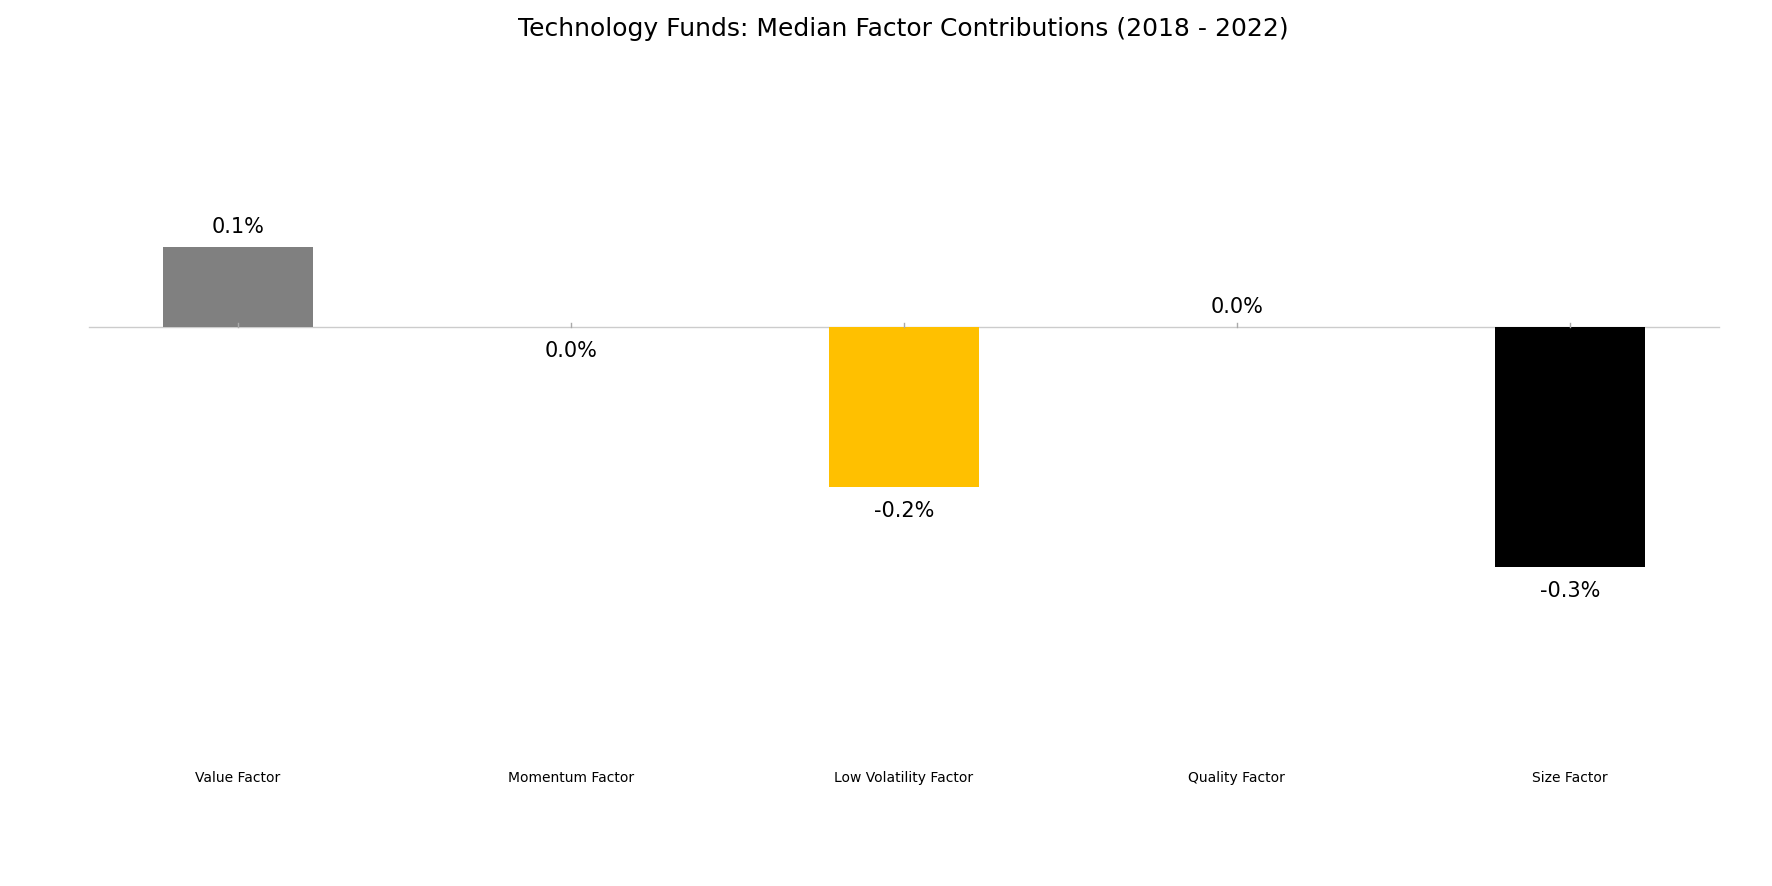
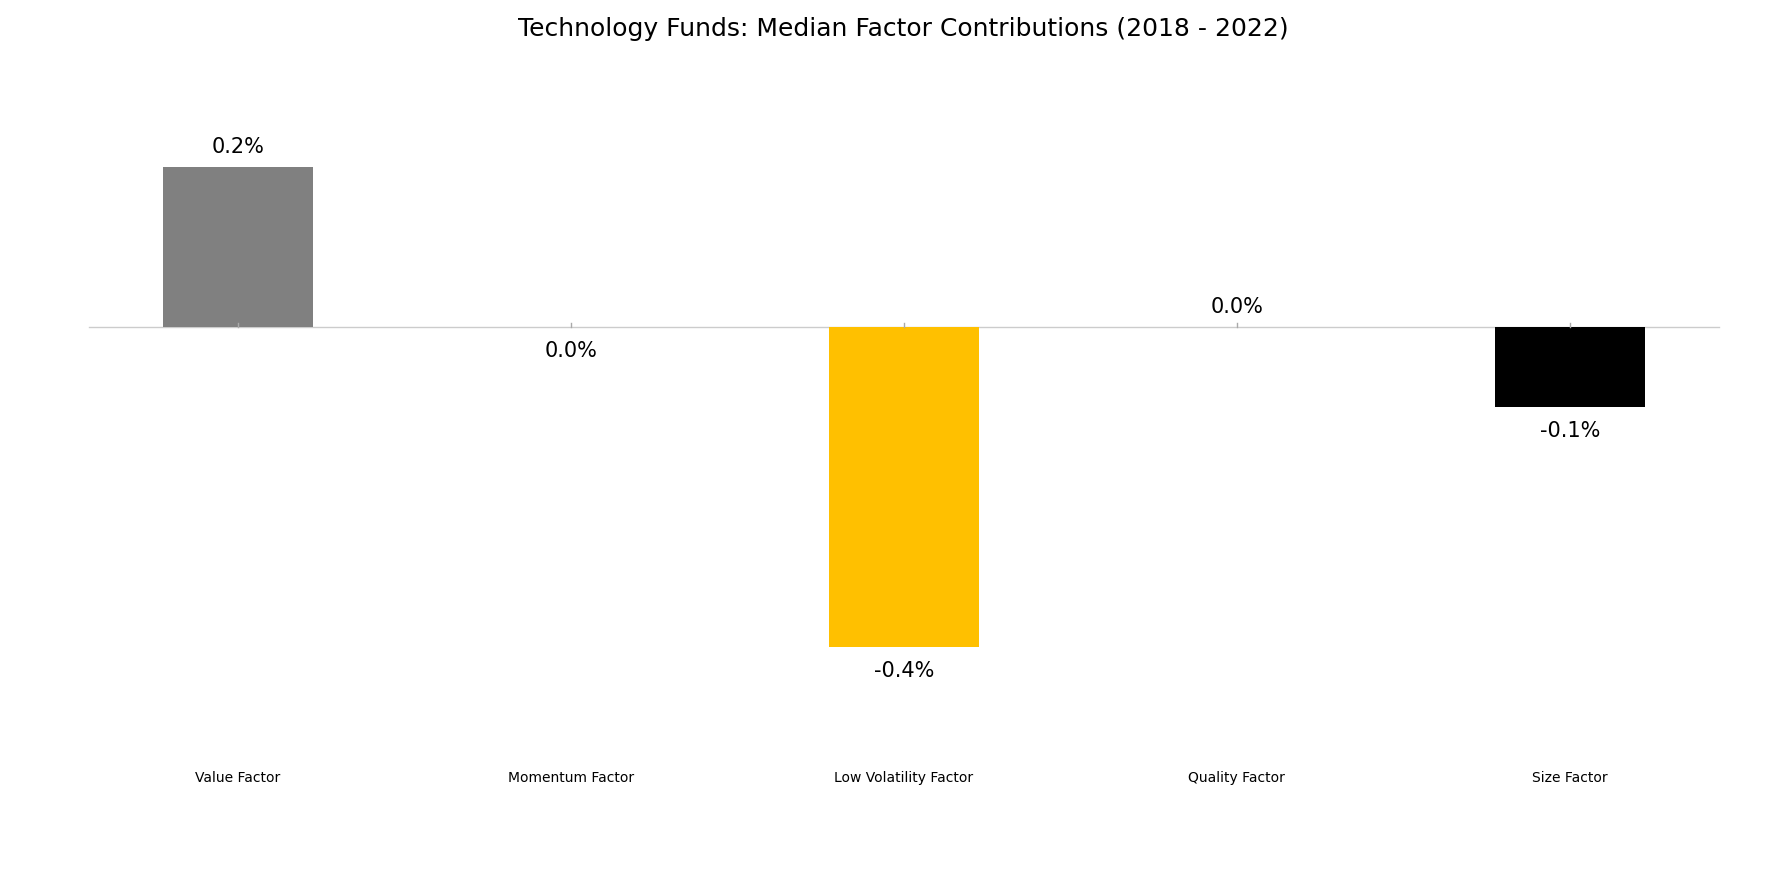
Value Factor: 0.1% -> 0.2%
Low Volatility Factor: -0.2% -> -0.4%
Size Factor: -0.3% -> -0.1%
